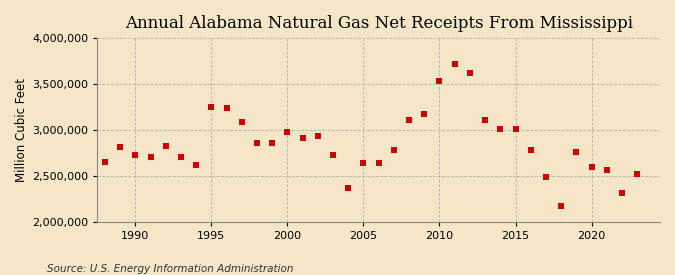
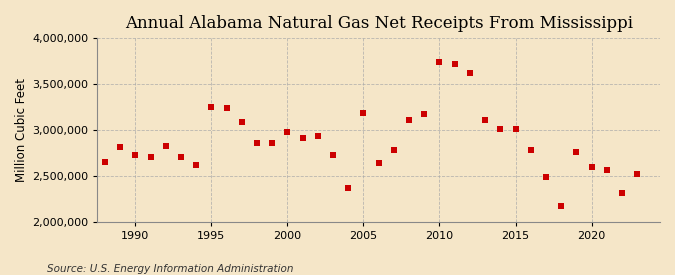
2005: 2,640,000 -> 3,180,000
2010: 3,530,000 -> 3,740,000
